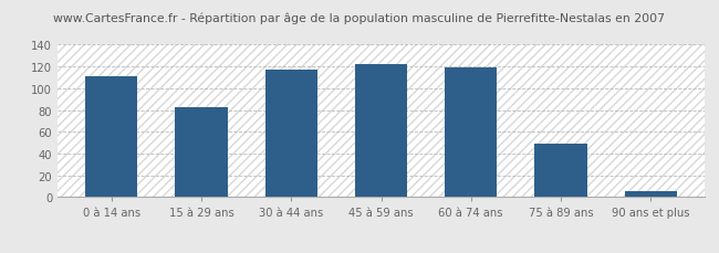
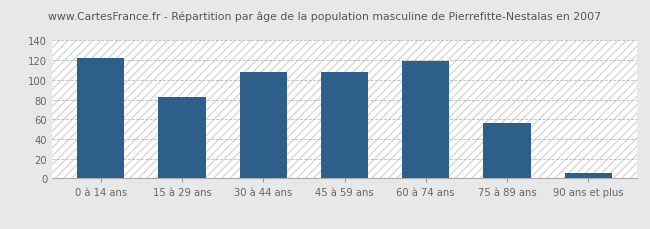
0 à 14 ans: 111 -> 122
30 à 44 ans: 117 -> 108
45 à 59 ans: 122 -> 108
75 à 89 ans: 49 -> 56
